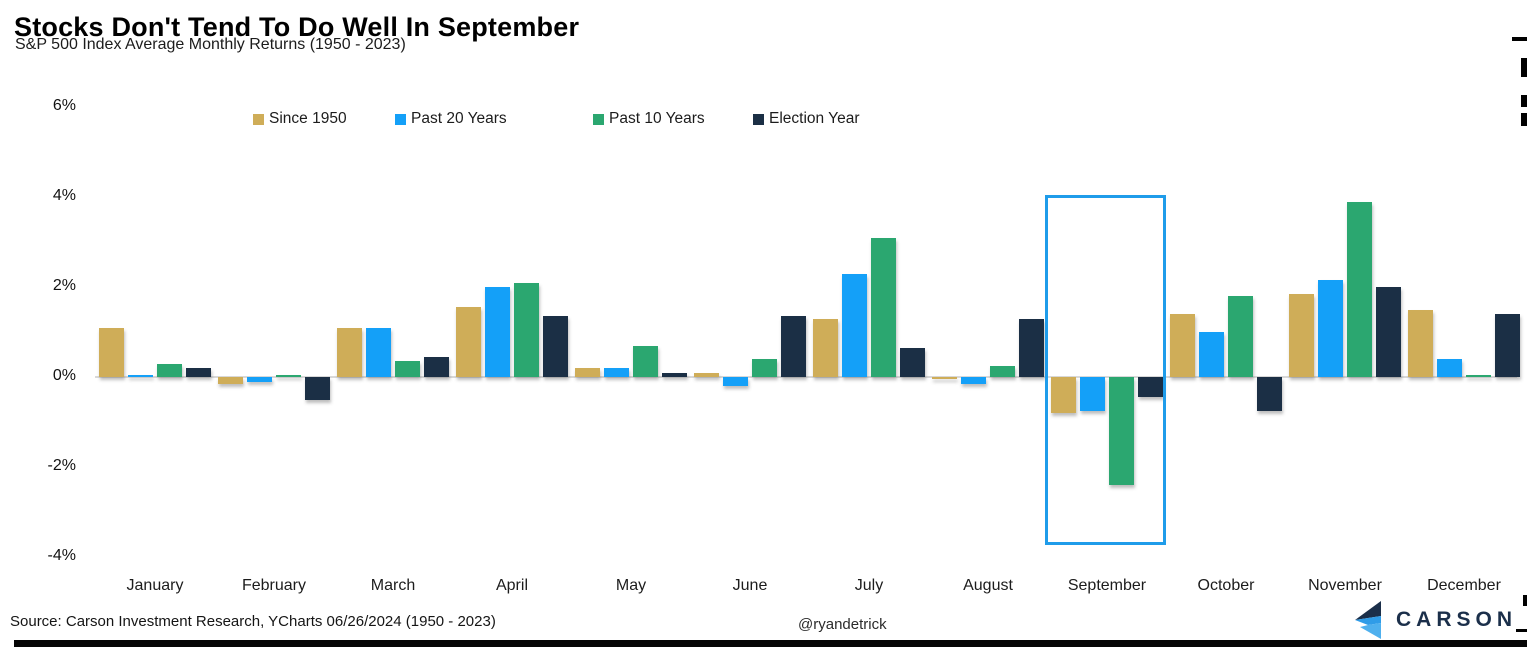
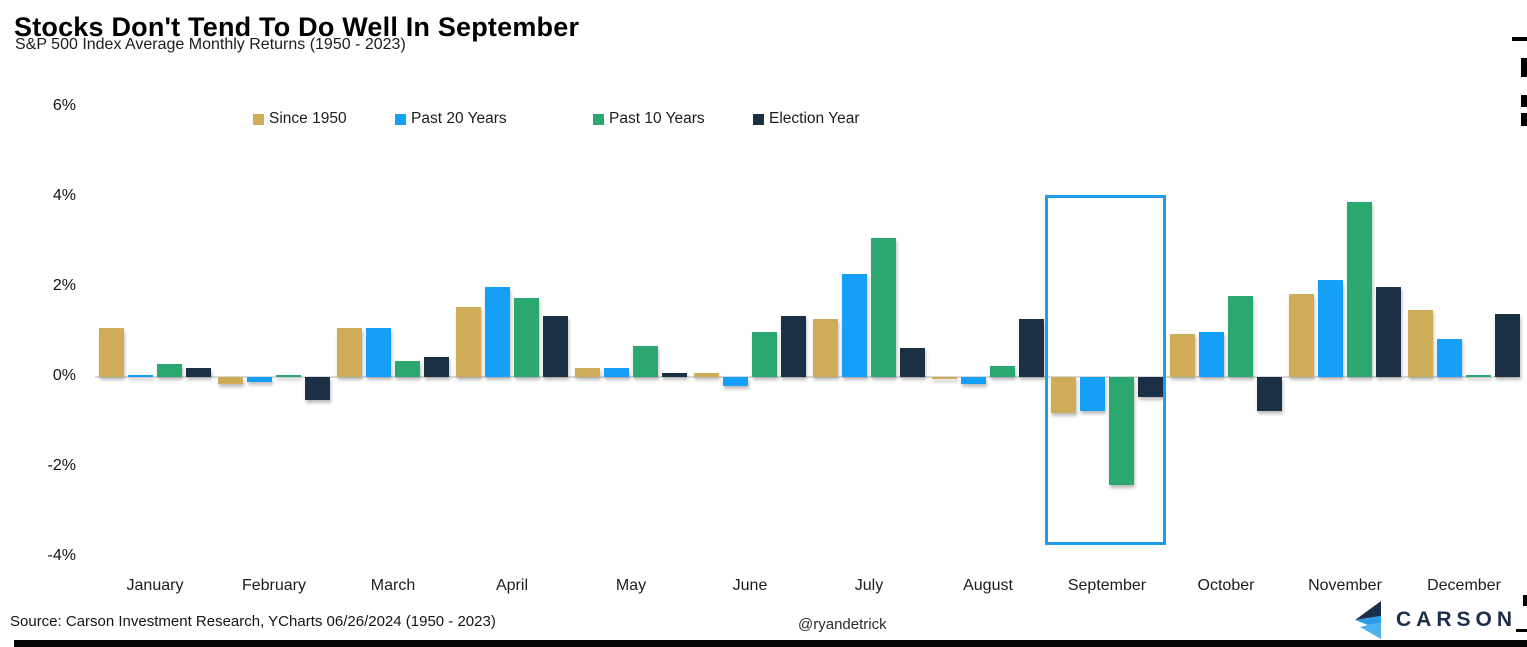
Past 10 Years/April: 2.1% -> 1.8%
Past 10 Years/June: 0.4% -> 1.0%
Since 1950/October: 1.4% -> 0.9%
Past 20 Years/December: 0.4% -> 0.8%
